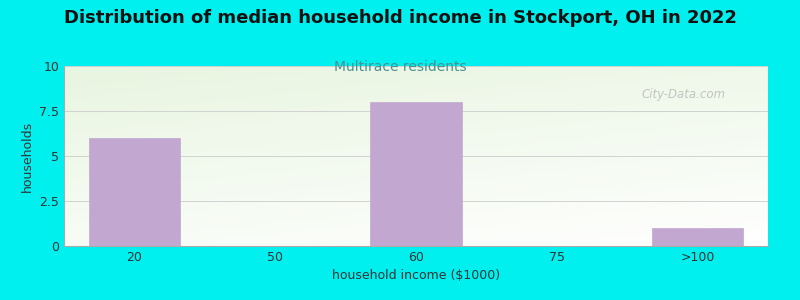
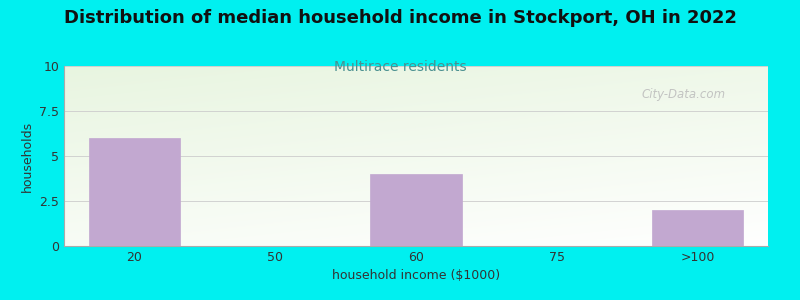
60: 8 -> 4
>100: 1 -> 2
